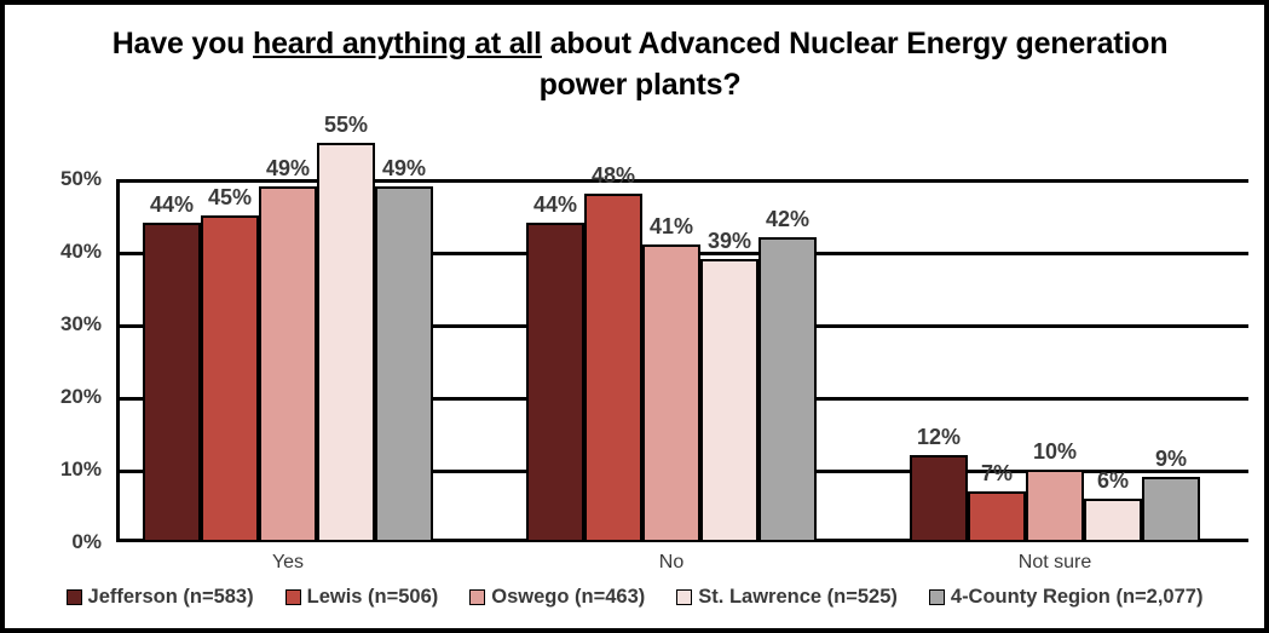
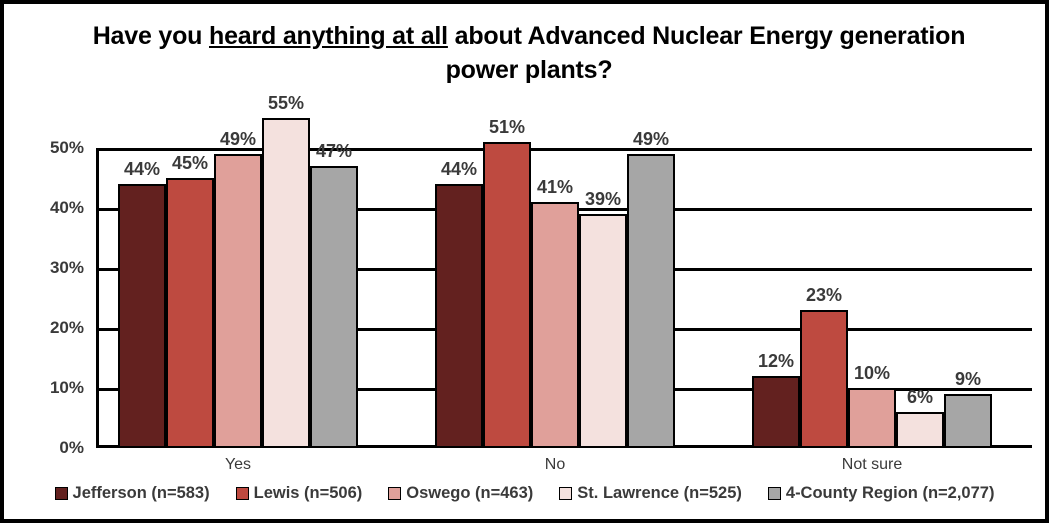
4-County Region (n=2,077)/Yes: 49% -> 47%
Lewis (n=506)/No: 48% -> 51%
4-County Region (n=2,077)/No: 42% -> 49%
Lewis (n=506)/Not sure: 7% -> 23%
